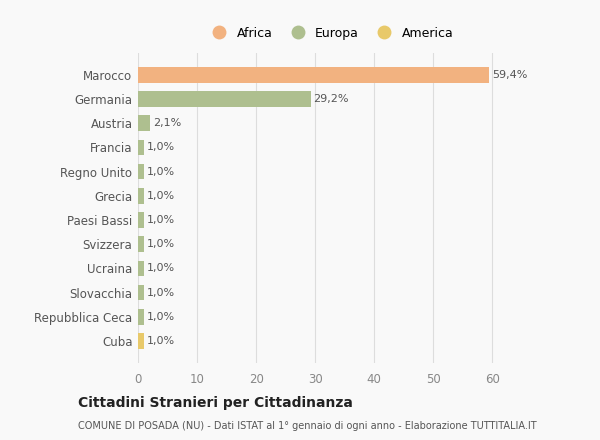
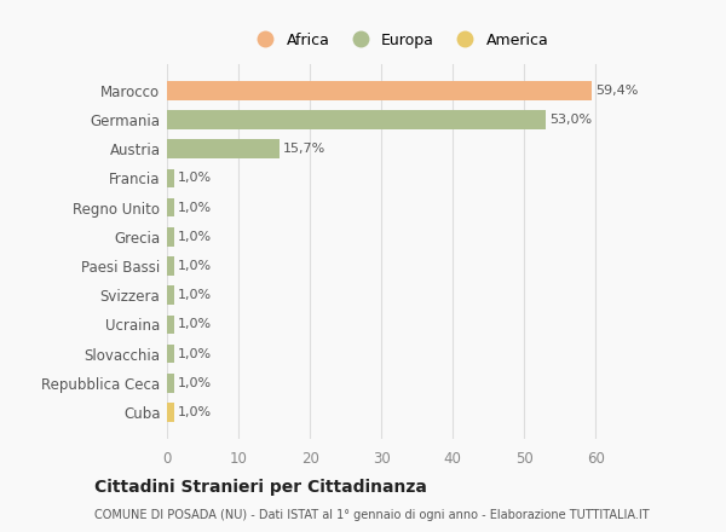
Germania: 29,2% -> 53,0%
Austria: 2,1% -> 15,7%
